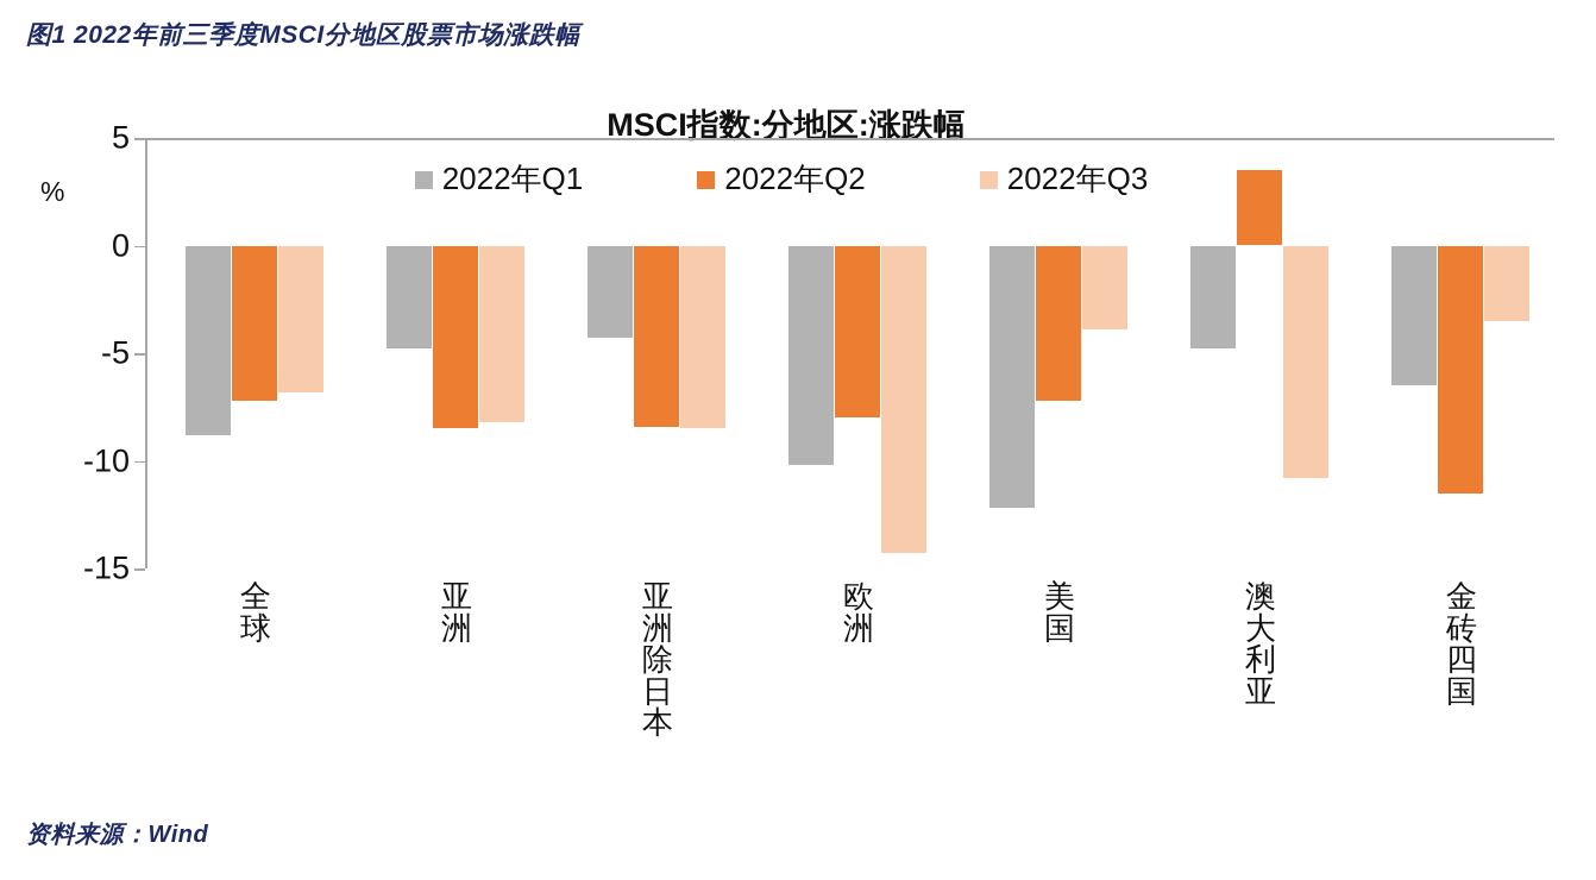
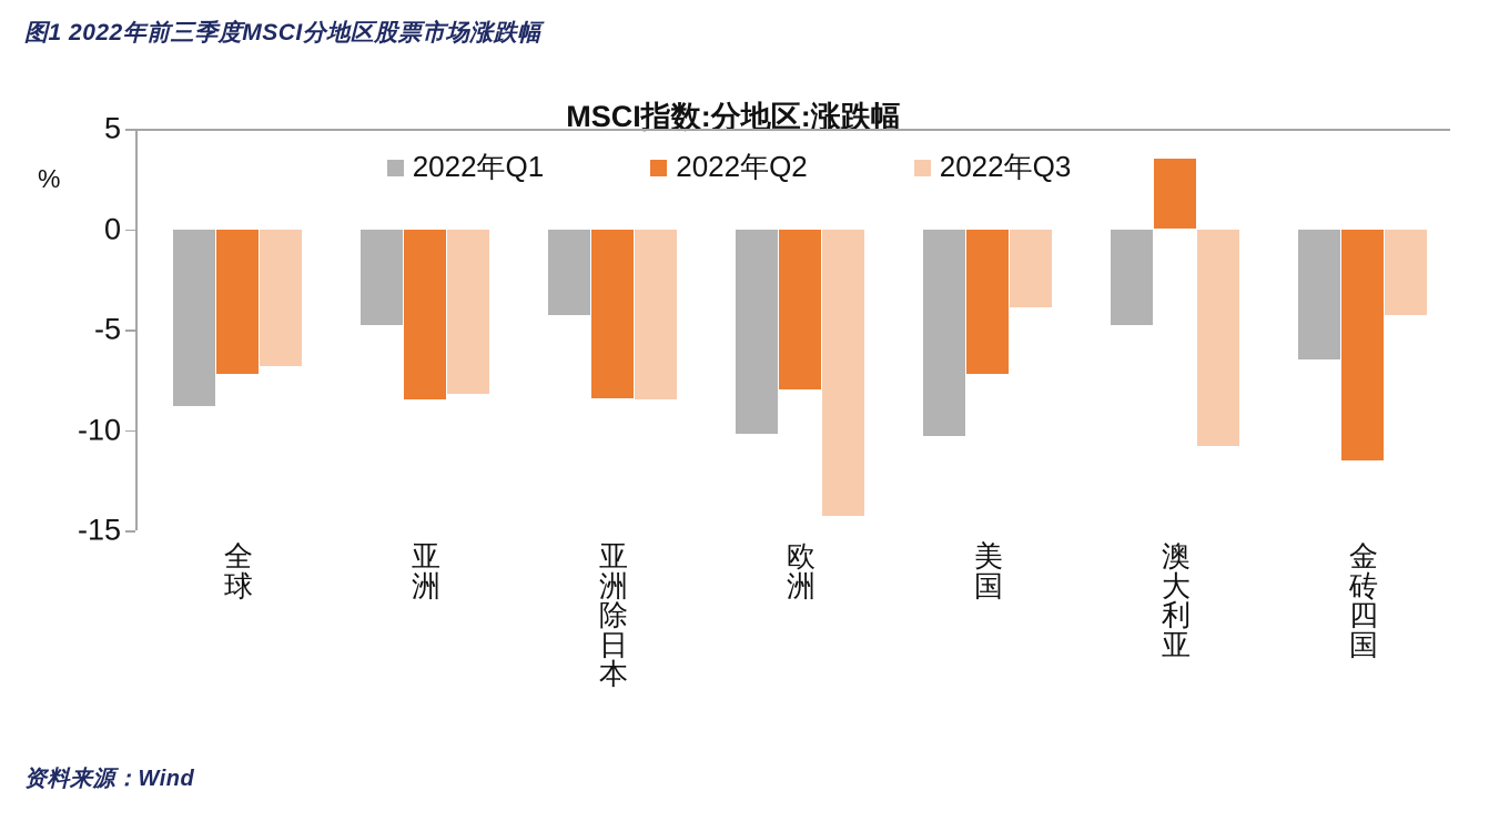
2022年Q1/美国: -12.2 -> -10.3
2022年Q3/金砖四国: -3.5 -> -4.3
